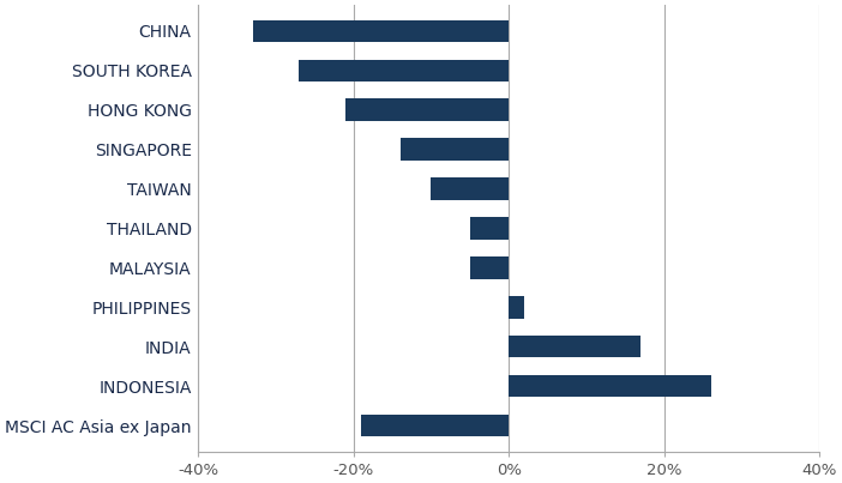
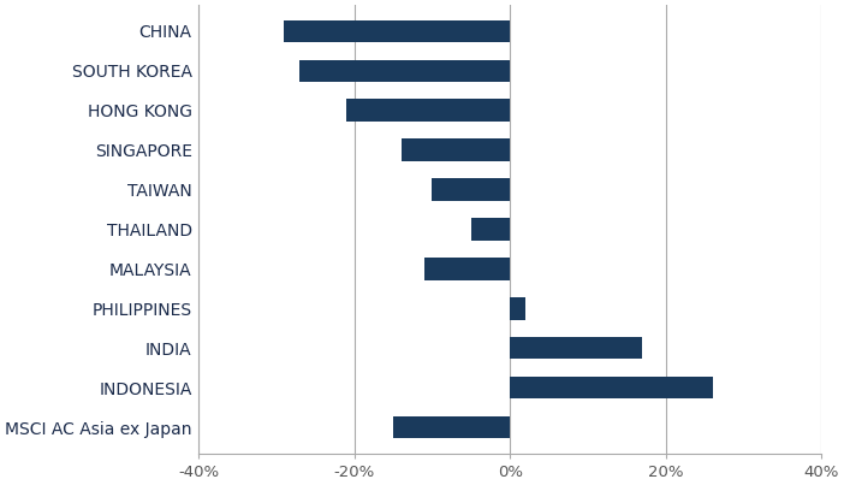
CHINA: -33% -> -29%
MALAYSIA: -5% -> -11%
MSCI AC Asia ex Japan: -19% -> -15%
